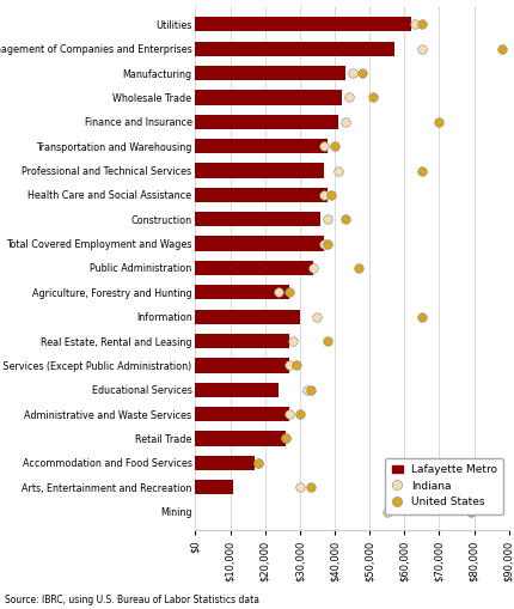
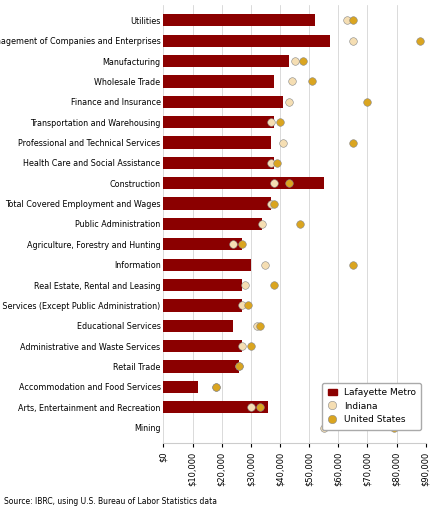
Lafayette Metro/Utilities: $62,000 -> $52,000
Lafayette Metro/Wholesale Trade: $42,000 -> $38,000
Lafayette Metro/Construction: $36,000 -> $55,000
Lafayette Metro/Accommodation and Food Services: $17,000 -> $12,000
Lafayette Metro/Arts, Entertainment and Recreation: $11,000 -> $36,000
